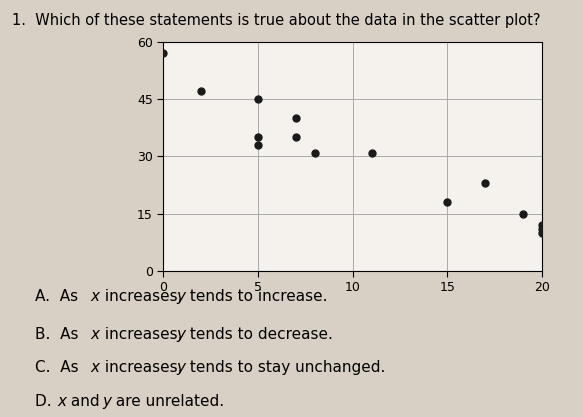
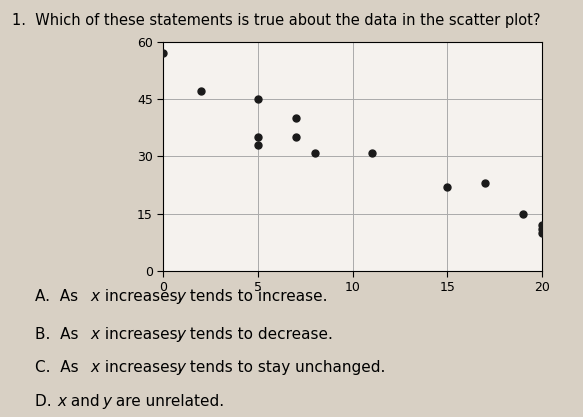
15: 18 -> 22
